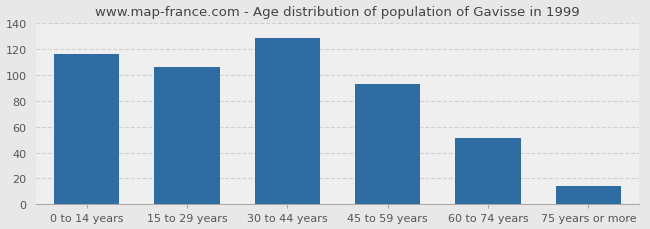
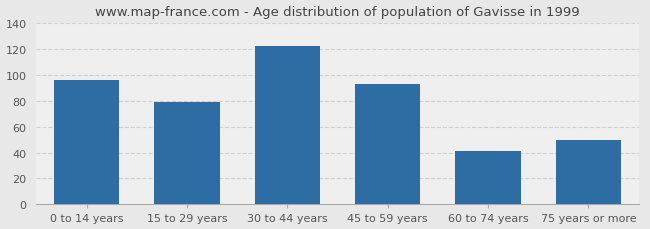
0 to 14 years: 116 -> 96
15 to 29 years: 106 -> 79
30 to 44 years: 128 -> 122
60 to 74 years: 51 -> 41
75 years or more: 14 -> 50
